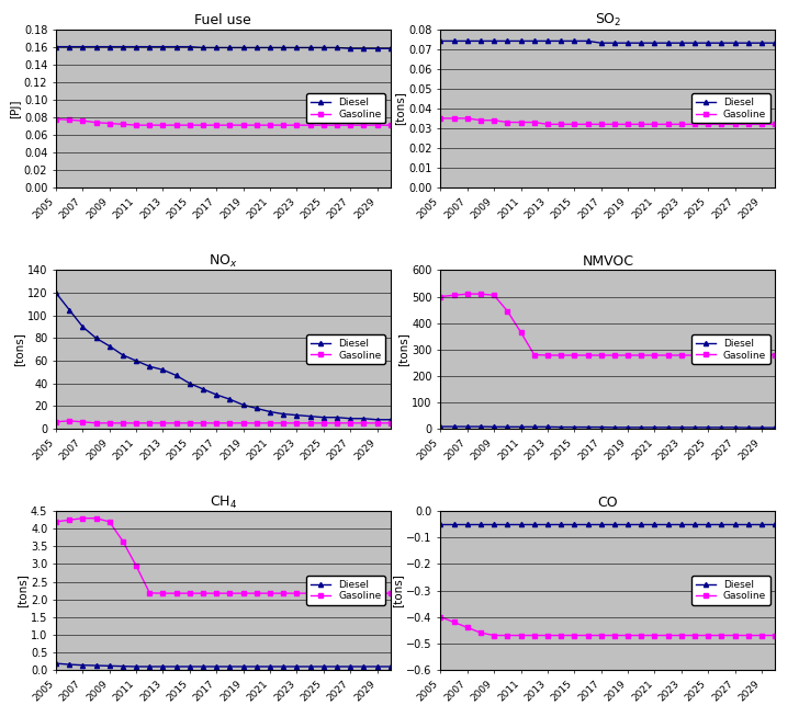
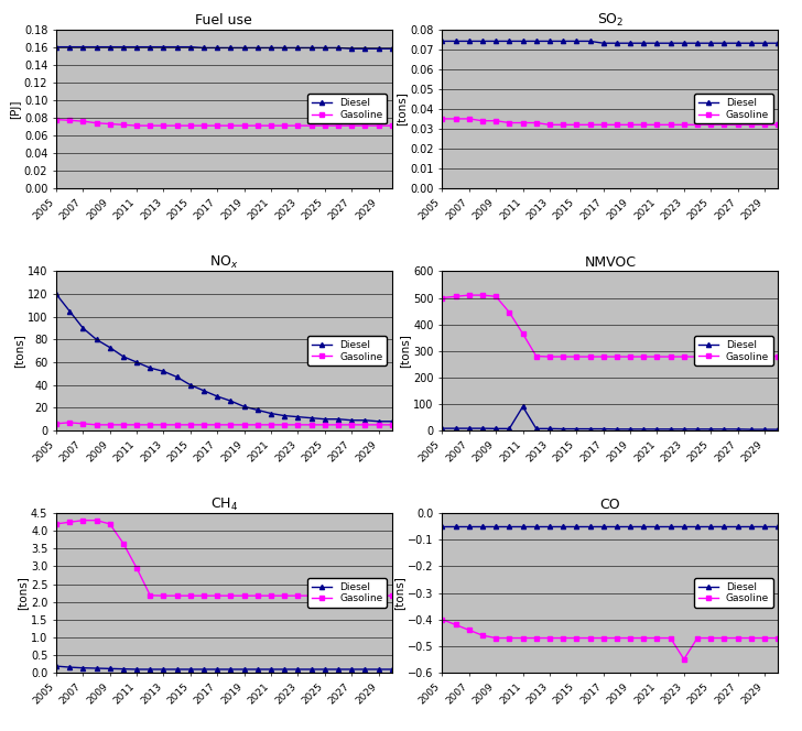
NMVOC/Diesel/2011: 7 -> 90
CO/Gasoline/2023: -0.47 -> -0.55
